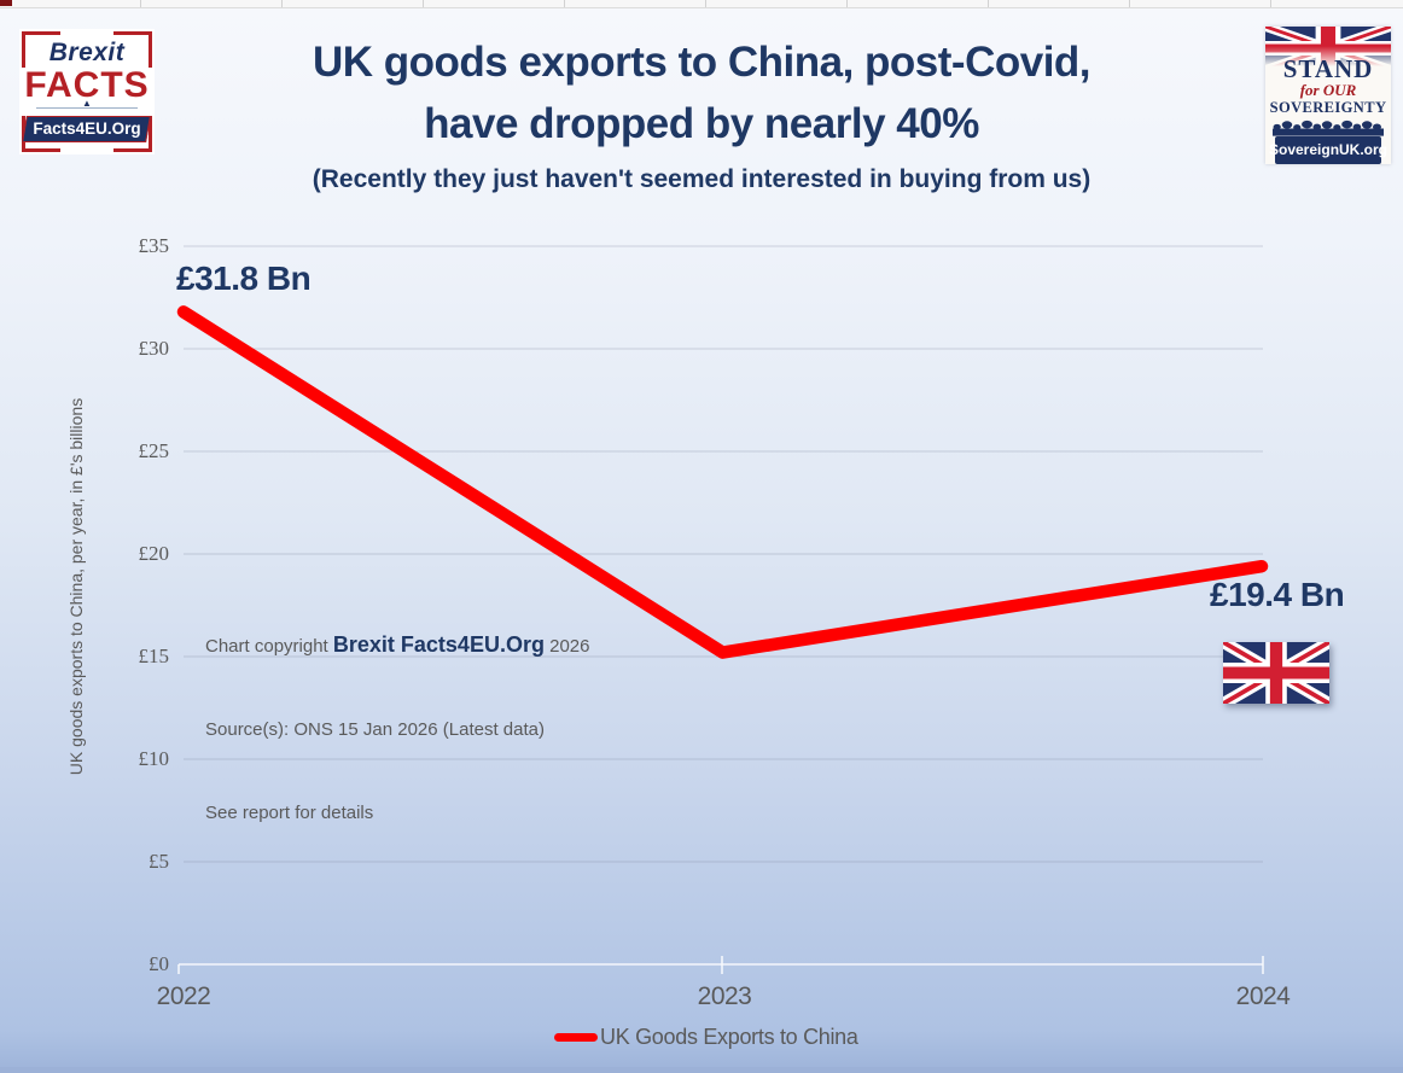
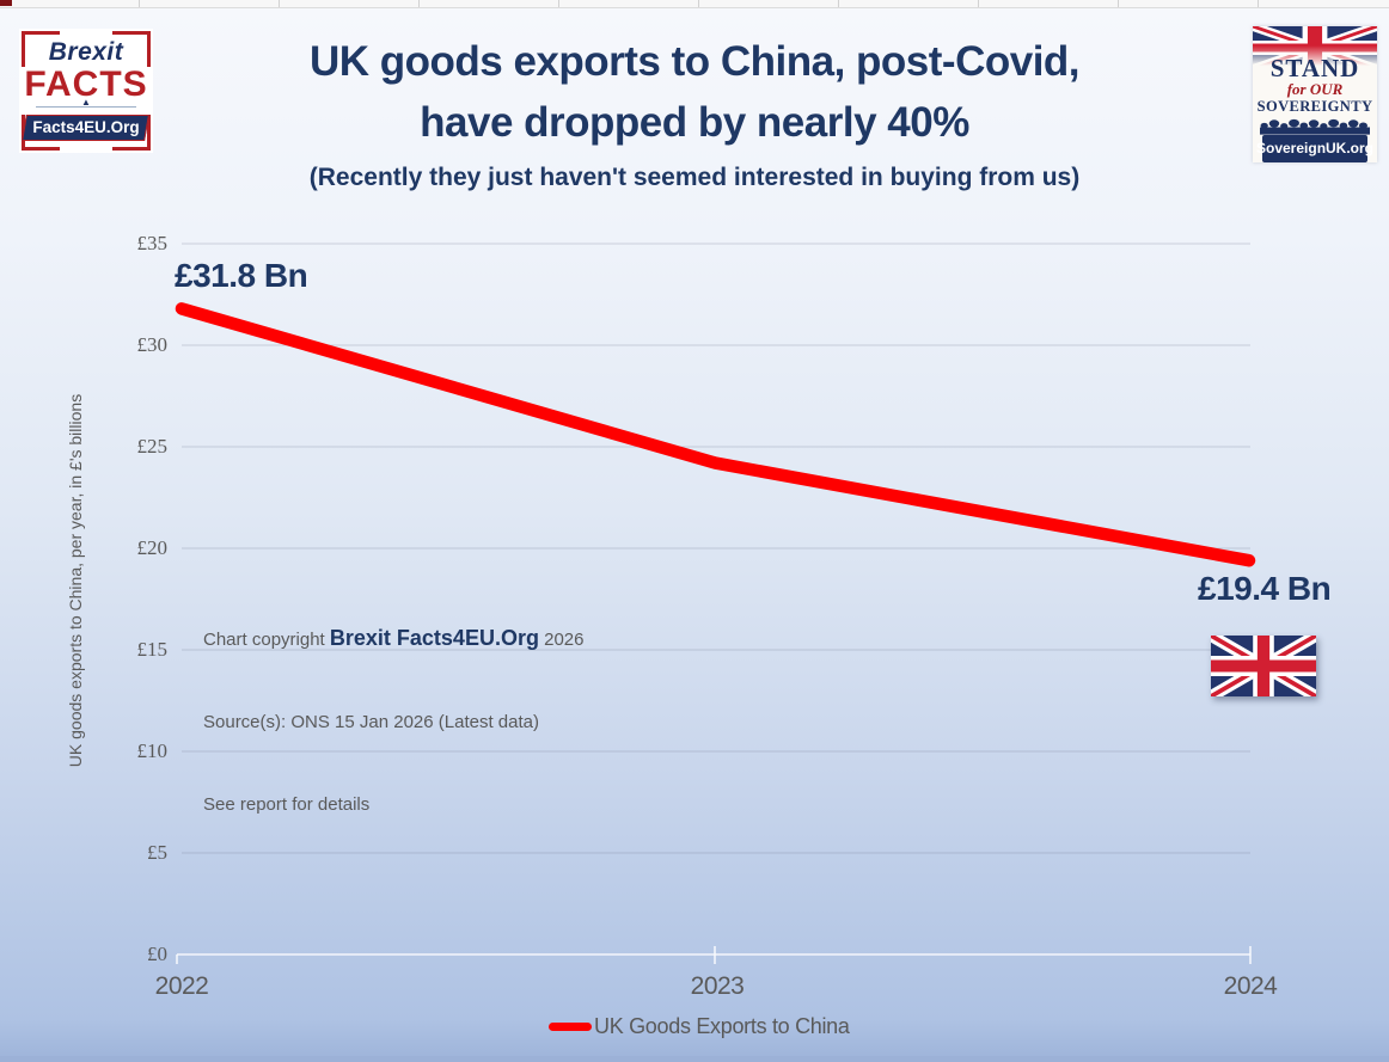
2023: £15.2 -> £24.2
